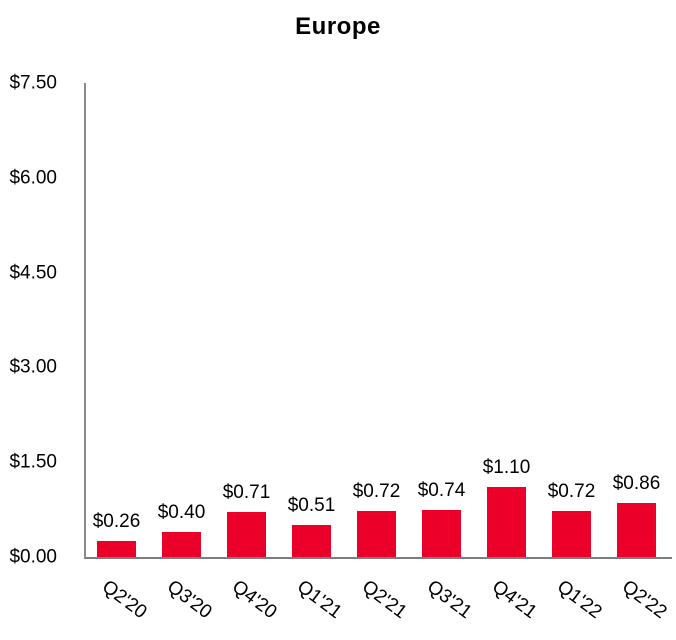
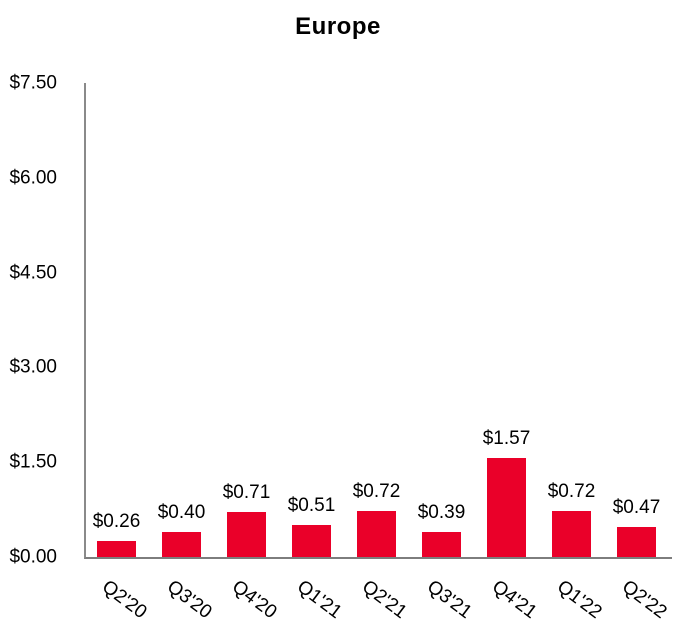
Q3'21: $0.74 -> $0.39
Q4'21: $1.10 -> $1.57
Q2'22: $0.86 -> $0.47
